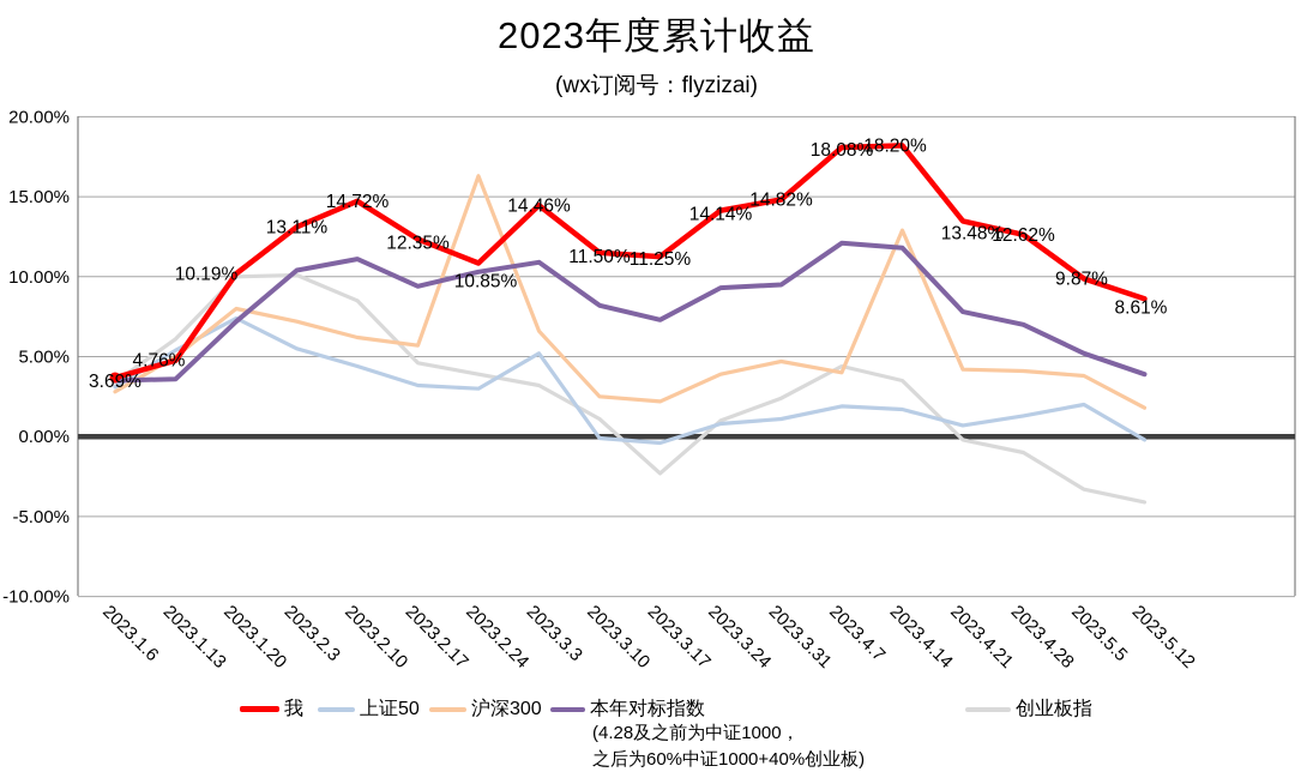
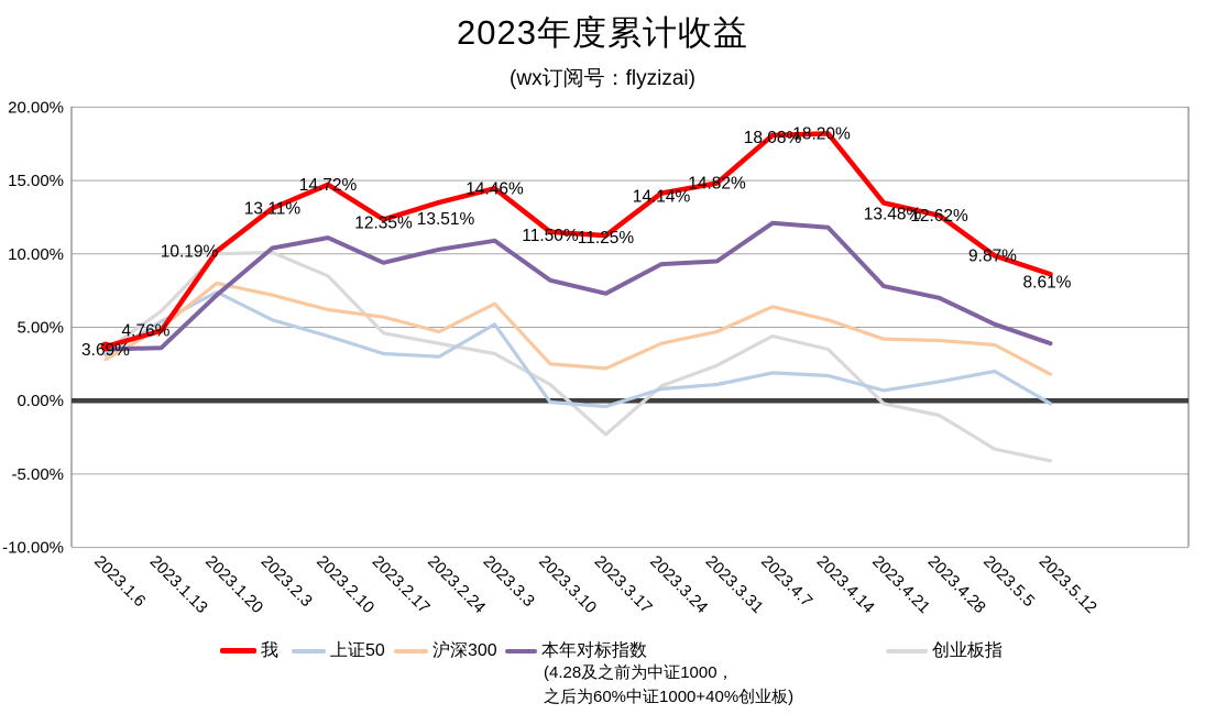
沪深300/2023.2.24: 16.3% -> 4.7%
我/2023.2.24: 10.85% -> 13.51%
沪深300/2023.4.7: 4.0% -> 6.4%
沪深300/2023.4.14: 12.9% -> 5.5%
